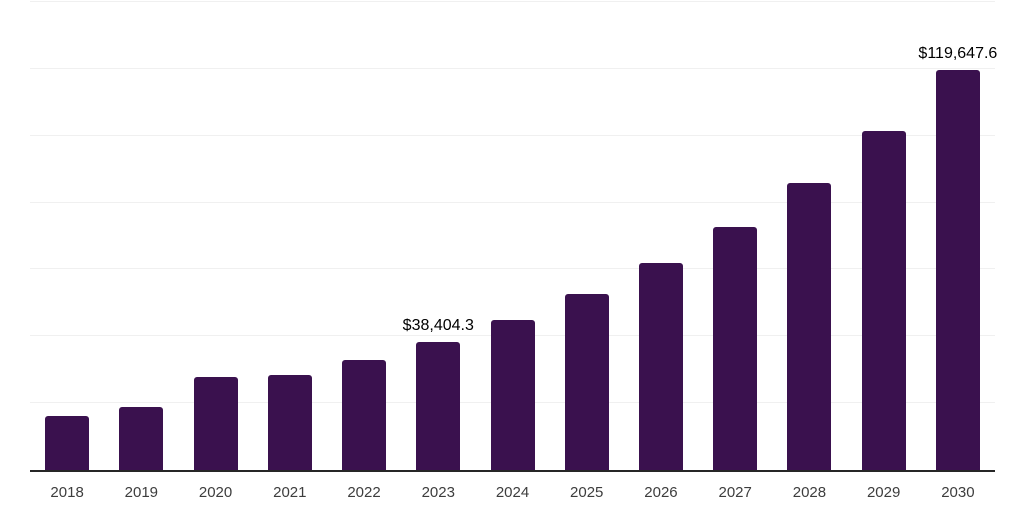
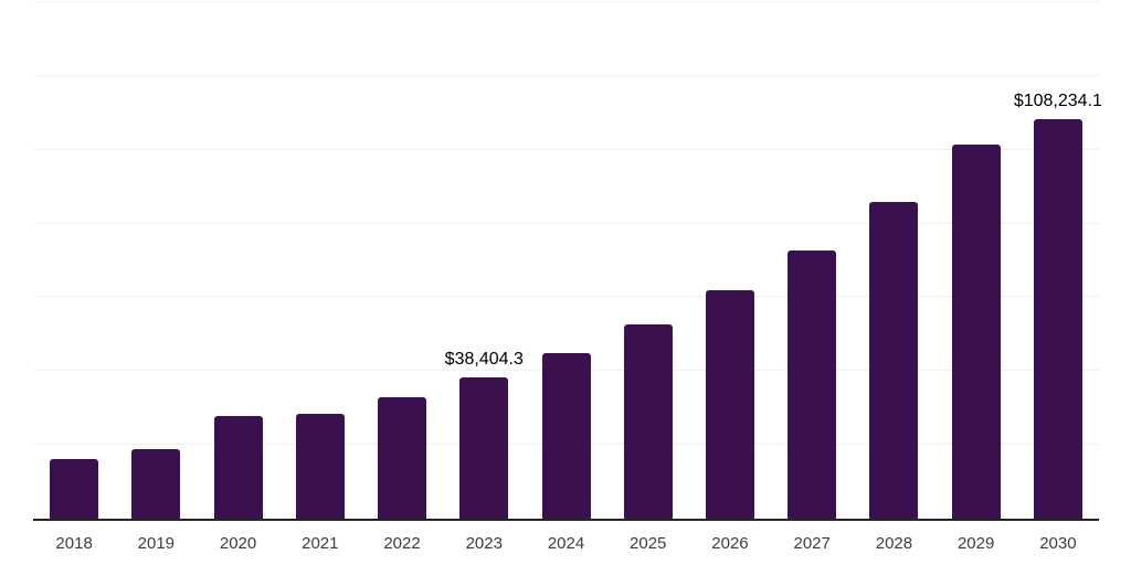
2030: $119,647.6 -> $108,234.1
